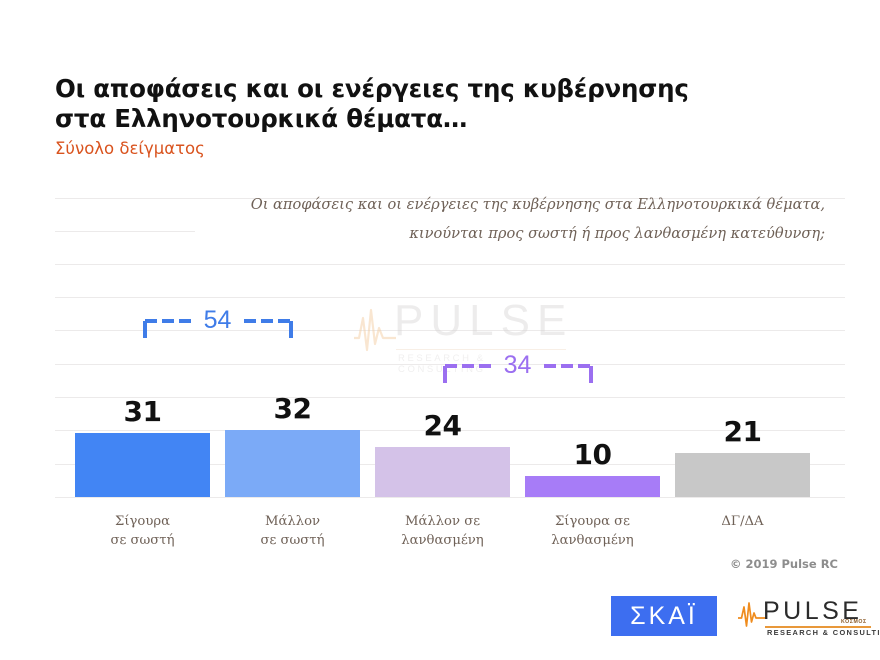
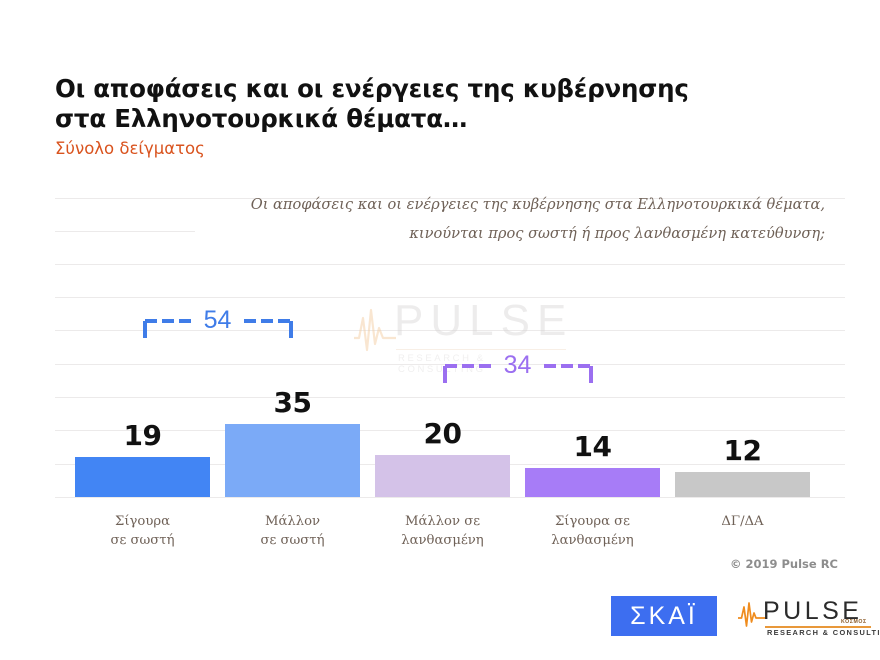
Σίγουρα σε σωστή: 31 -> 19
Μάλλον σε σωστή: 32 -> 35
Μάλλον σε λανθασμένη: 24 -> 20
Σίγουρα σε λανθασμένη: 10 -> 14
ΔΓ/ΔΑ: 21 -> 12
